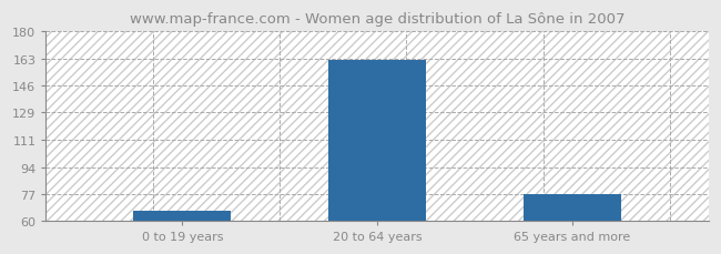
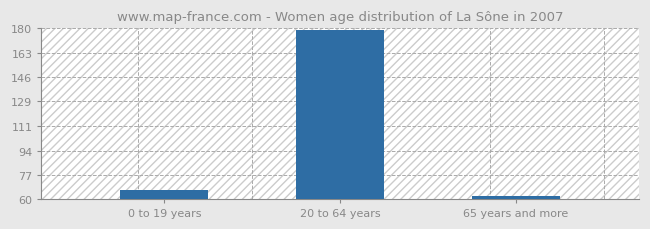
20 to 64 years: 162 -> 179
65 years and more: 77 -> 62
